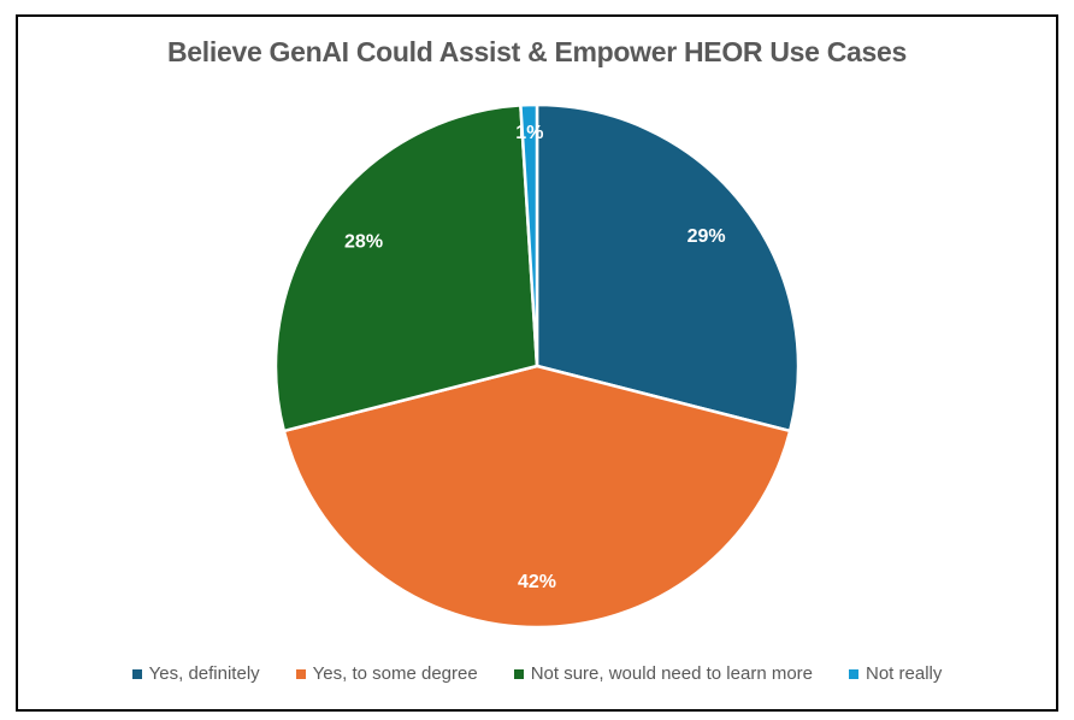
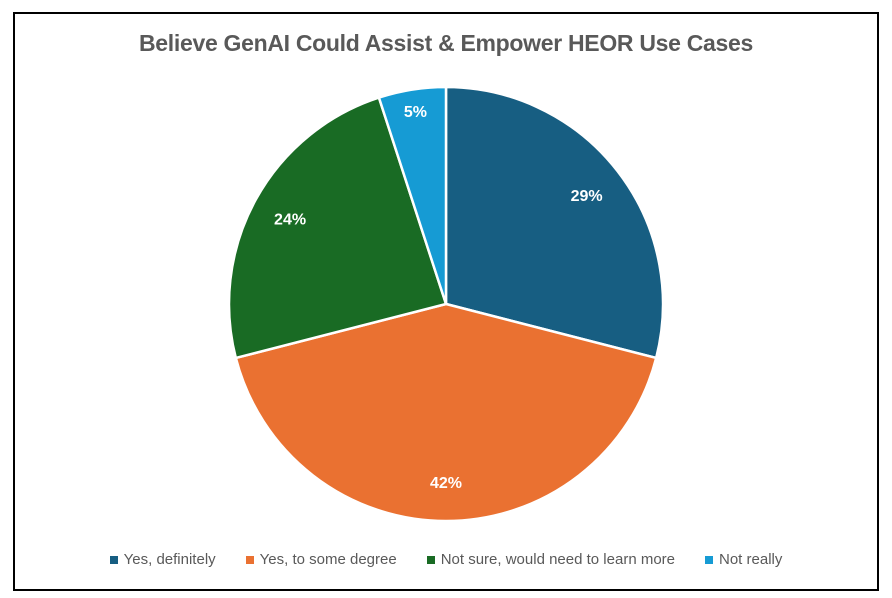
Not sure, would need to learn more: 28% -> 24%
Not really: 1% -> 5%
